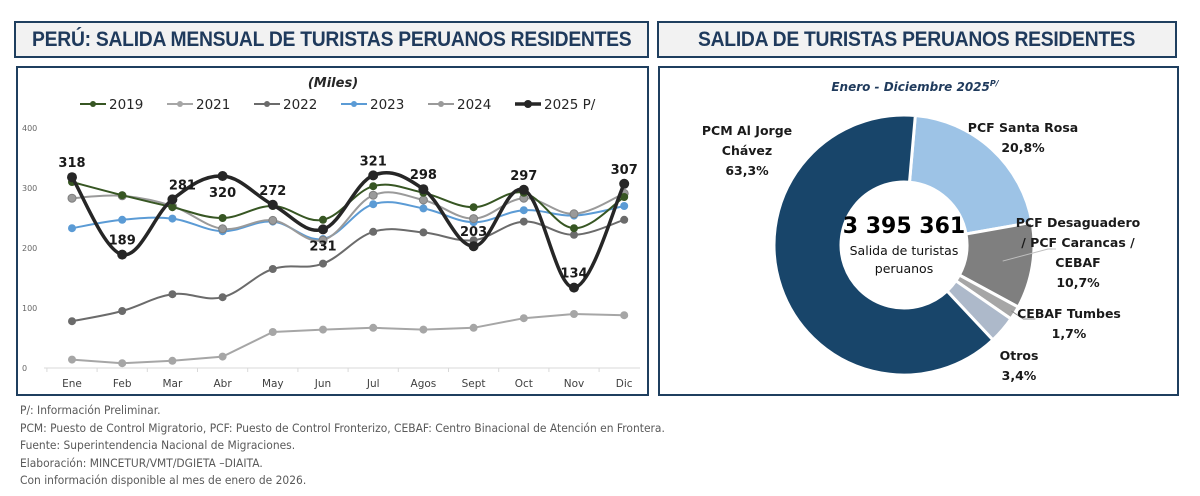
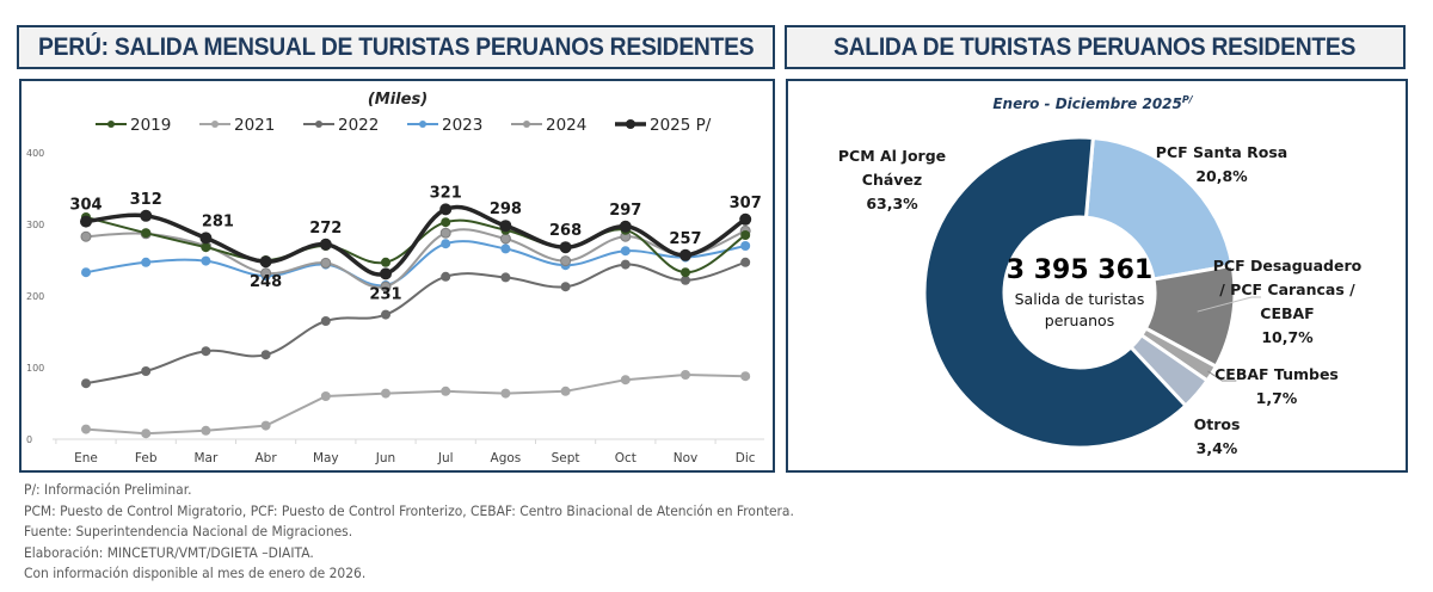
(Miles)/2025 P//Ene: 318 -> 304
(Miles)/2025 P//Feb: 189 -> 312
(Miles)/2025 P//Abr: 320 -> 248
(Miles)/2025 P//Sept: 203 -> 268
(Miles)/2025 P//Nov: 134 -> 257
